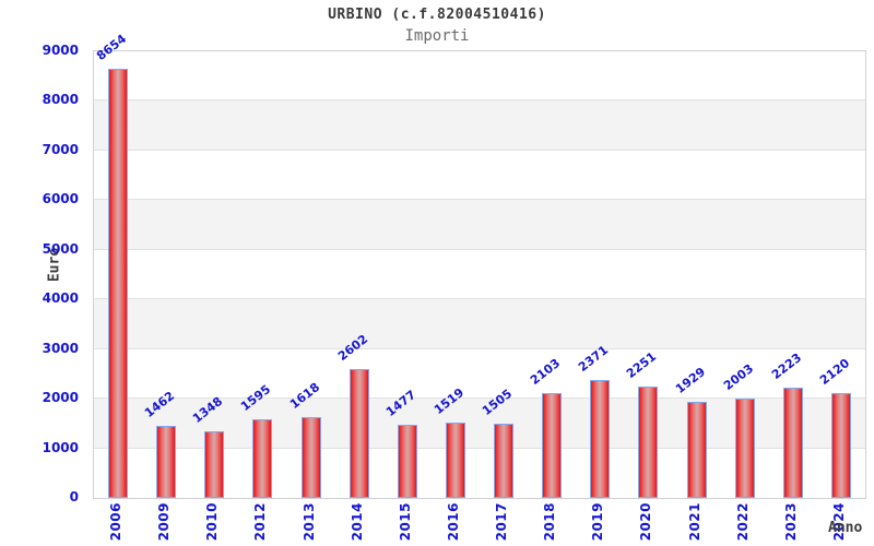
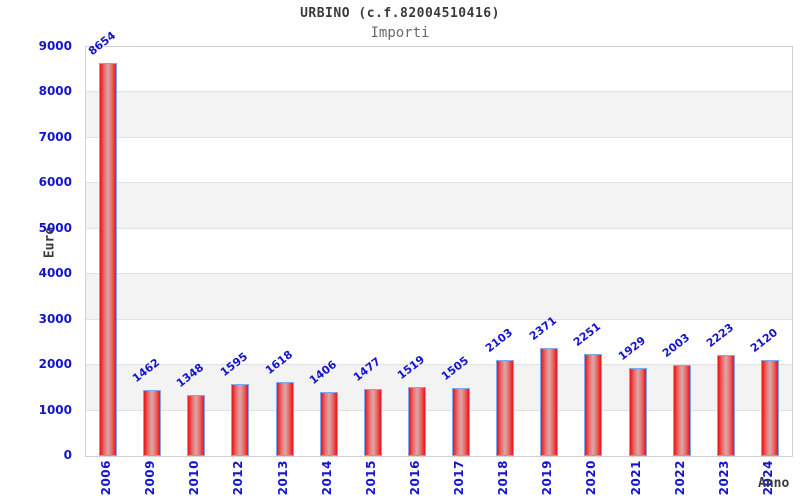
2014: 2602 -> 1406
